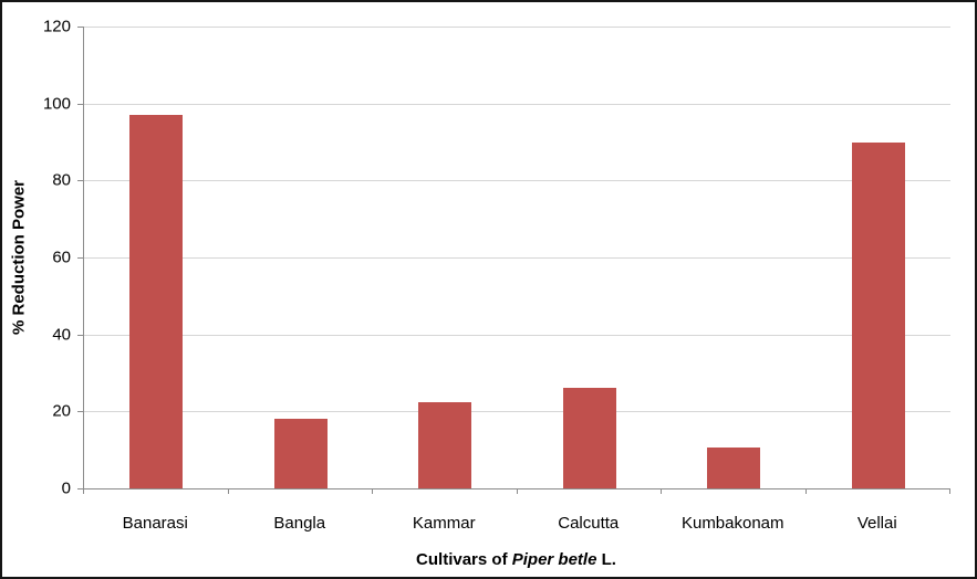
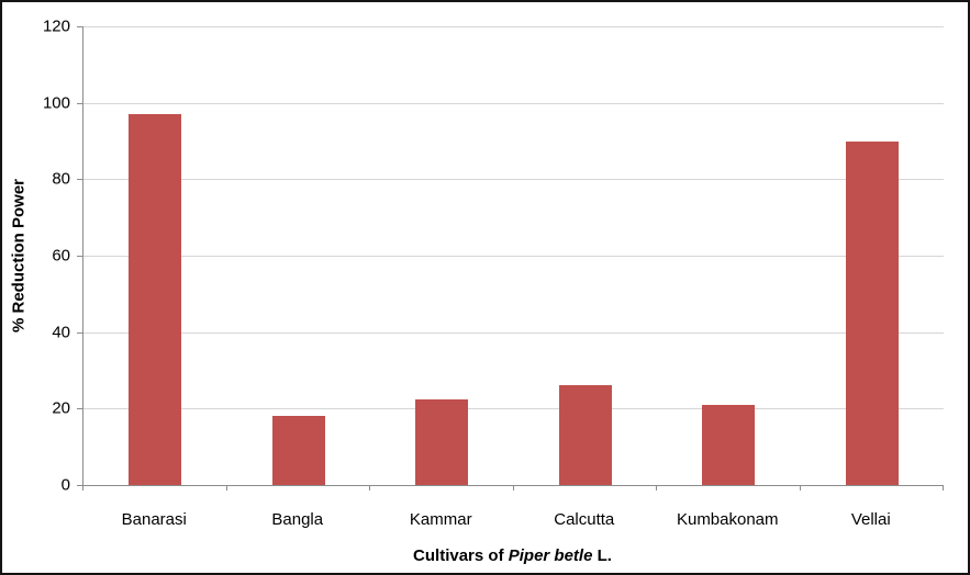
Kumbakonam: 10 -> 21
